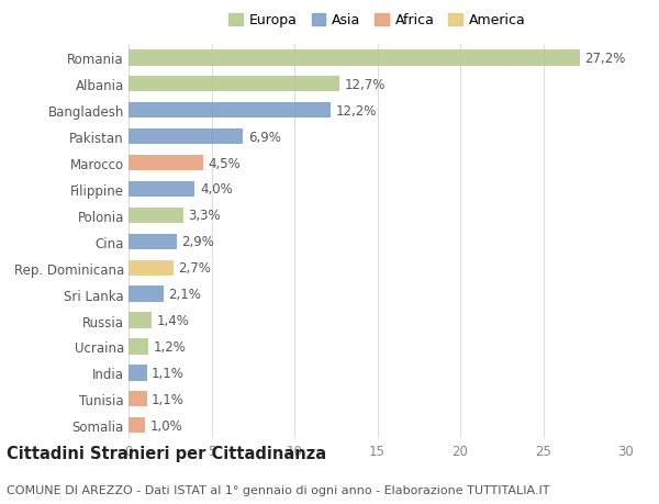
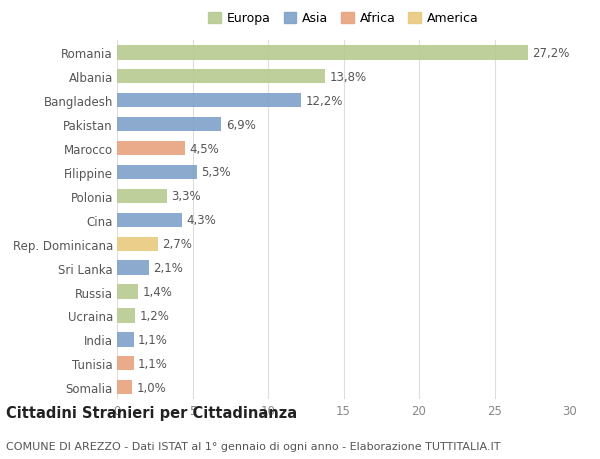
Albania: 12,7% -> 13,8%
Filippine: 4,0% -> 5,3%
Cina: 2,9% -> 4,3%
